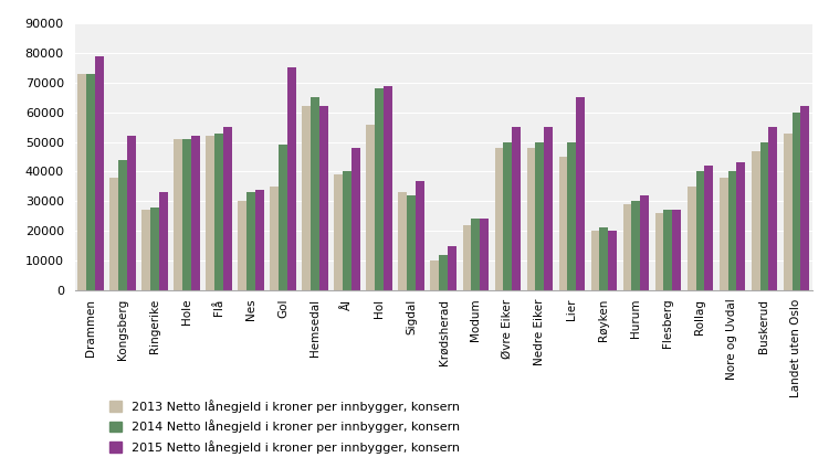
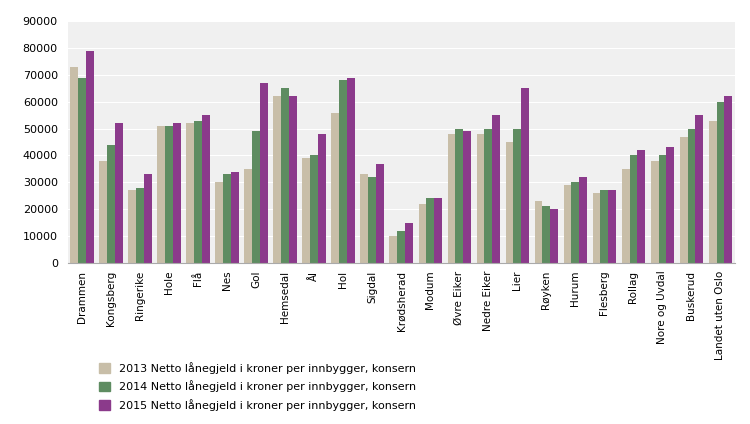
2014 Netto lånegjeld i kroner per innbygger, konsern/Drammen: 73000 -> 69000
2015 Netto lånegjeld i kroner per innbygger, konsern/Gol: 75000 -> 67000
2015 Netto lånegjeld i kroner per innbygger, konsern/Øvre Eiker: 55000 -> 49000
2013 Netto lånegjeld i kroner per innbygger, konsern/Røyken: 20000 -> 23000
